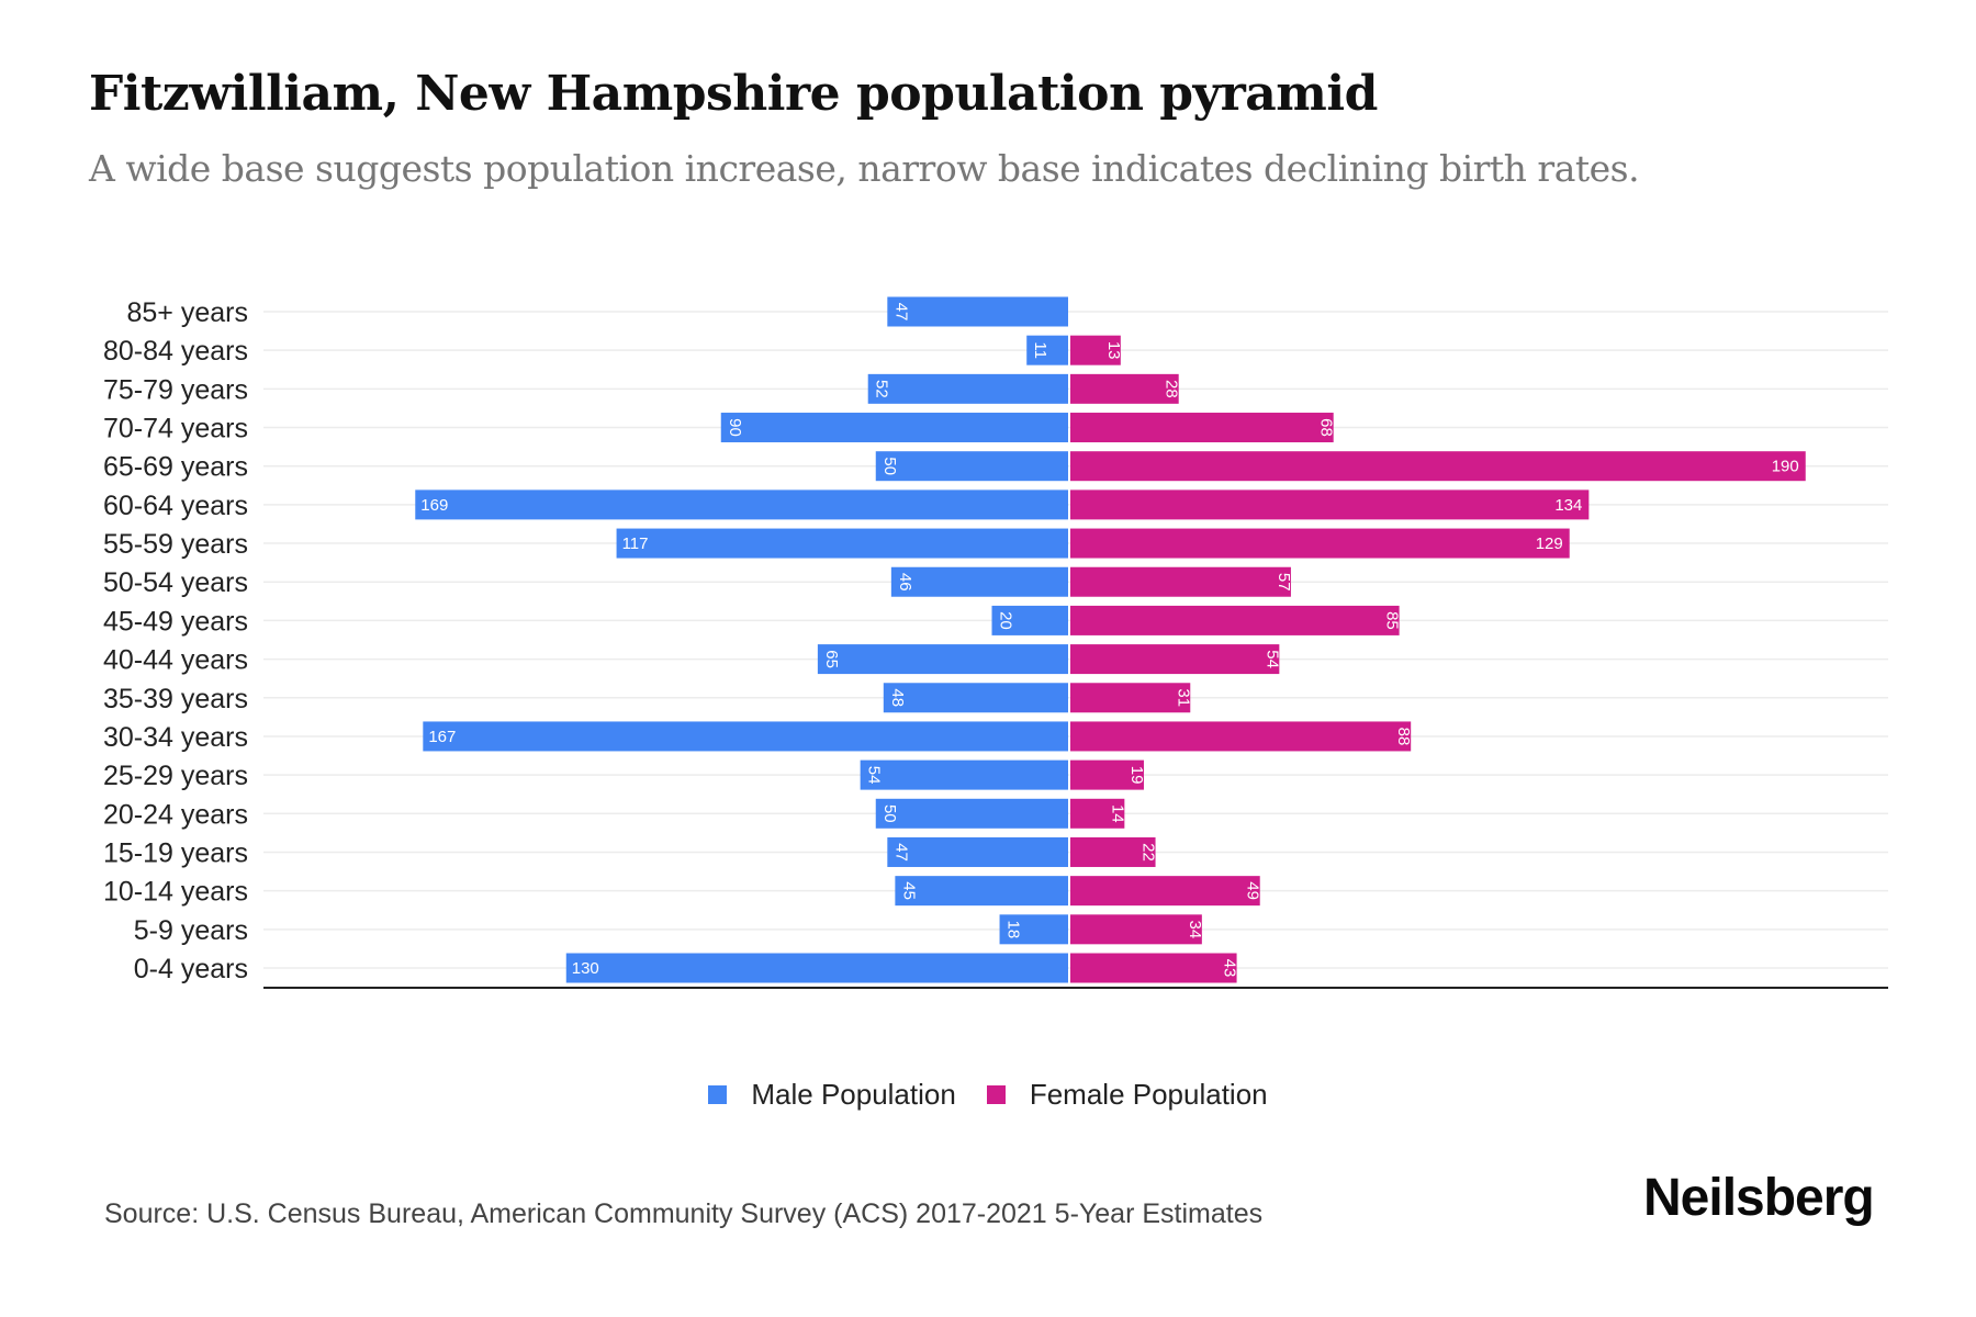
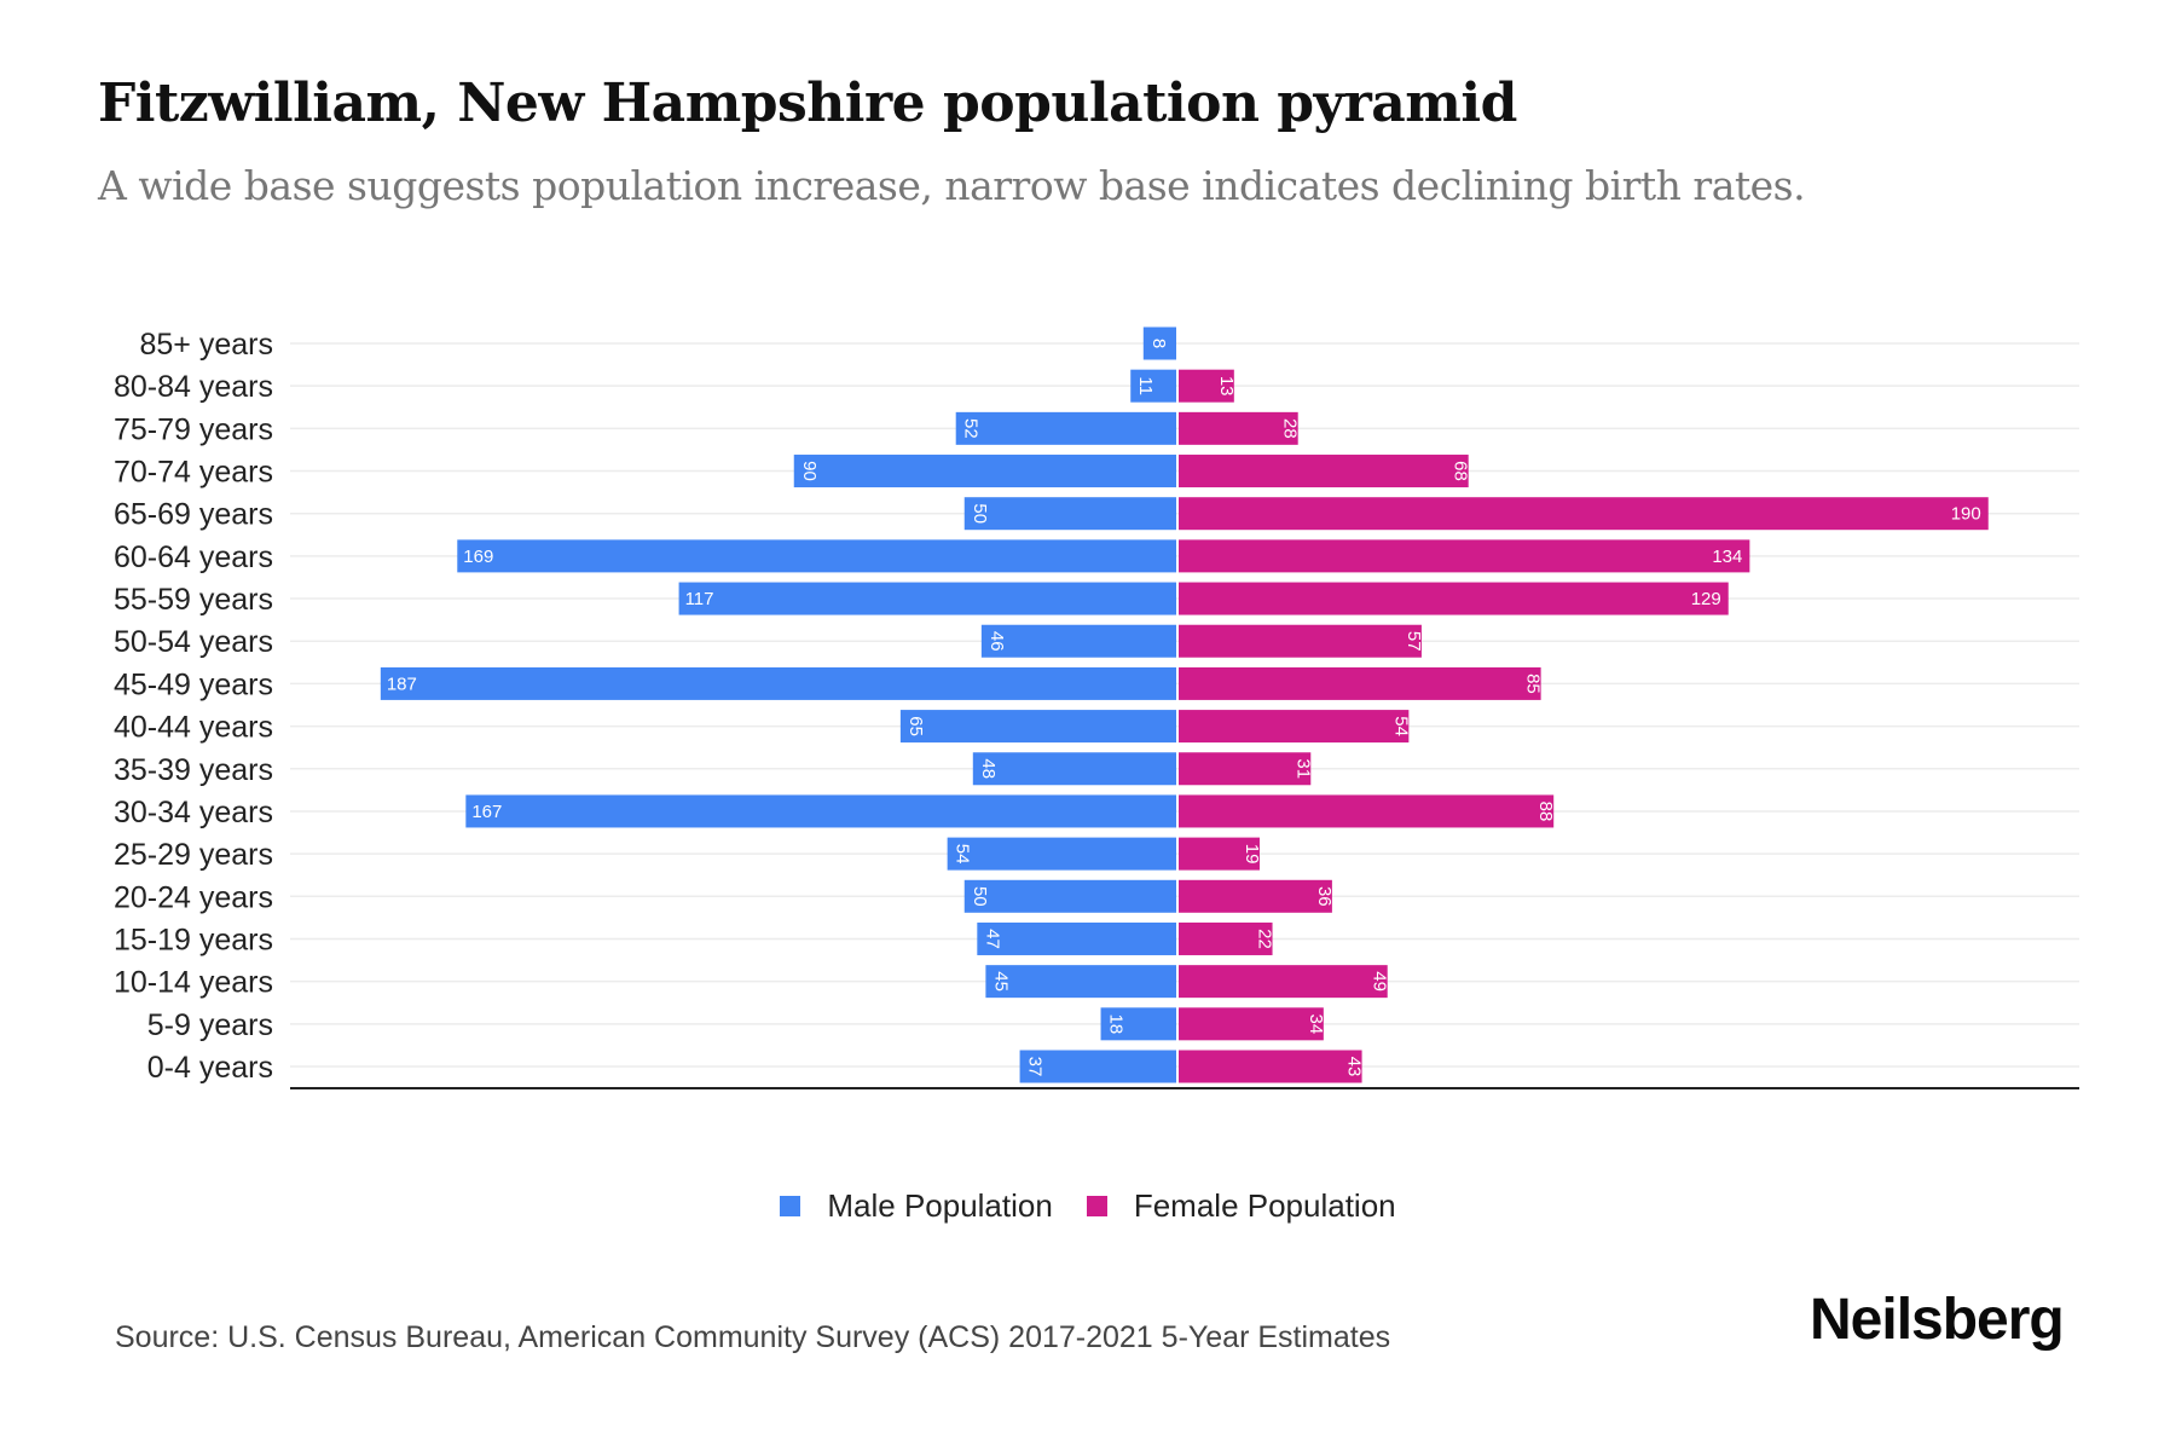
Male Population/85+ years: 47 -> 8
Male Population/45-49 years: 20 -> 187
Female Population/20-24 years: 14 -> 36
Male Population/0-4 years: 130 -> 37
